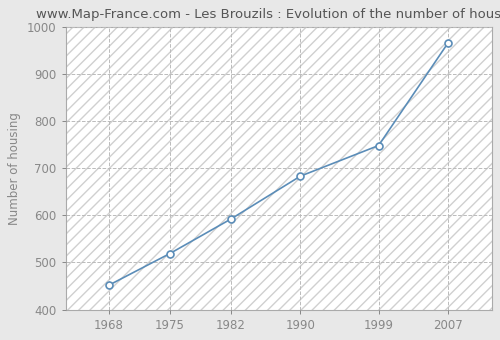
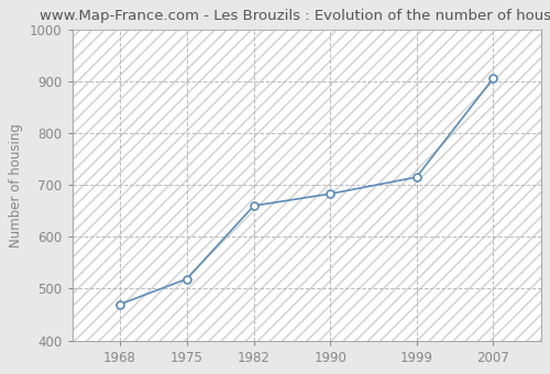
1968: 452 -> 470
1982: 592 -> 660
1999: 748 -> 715
2007: 966 -> 905
